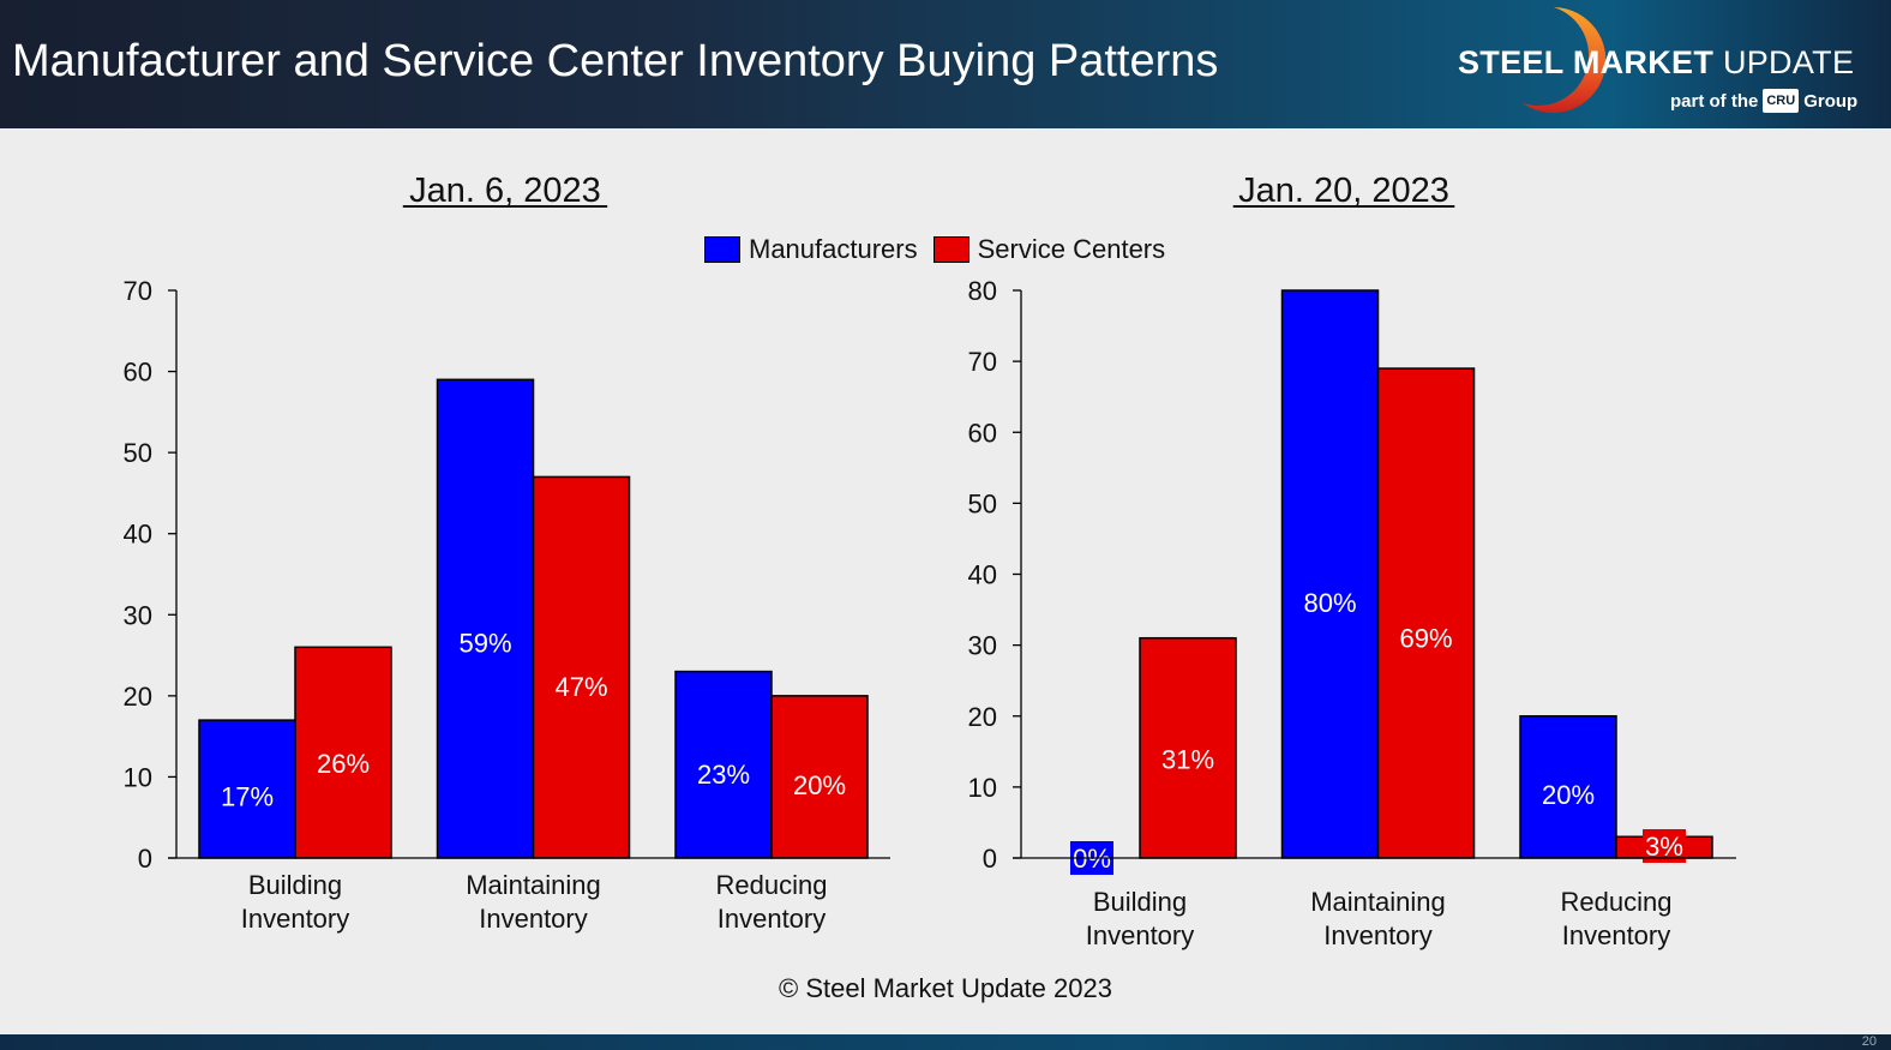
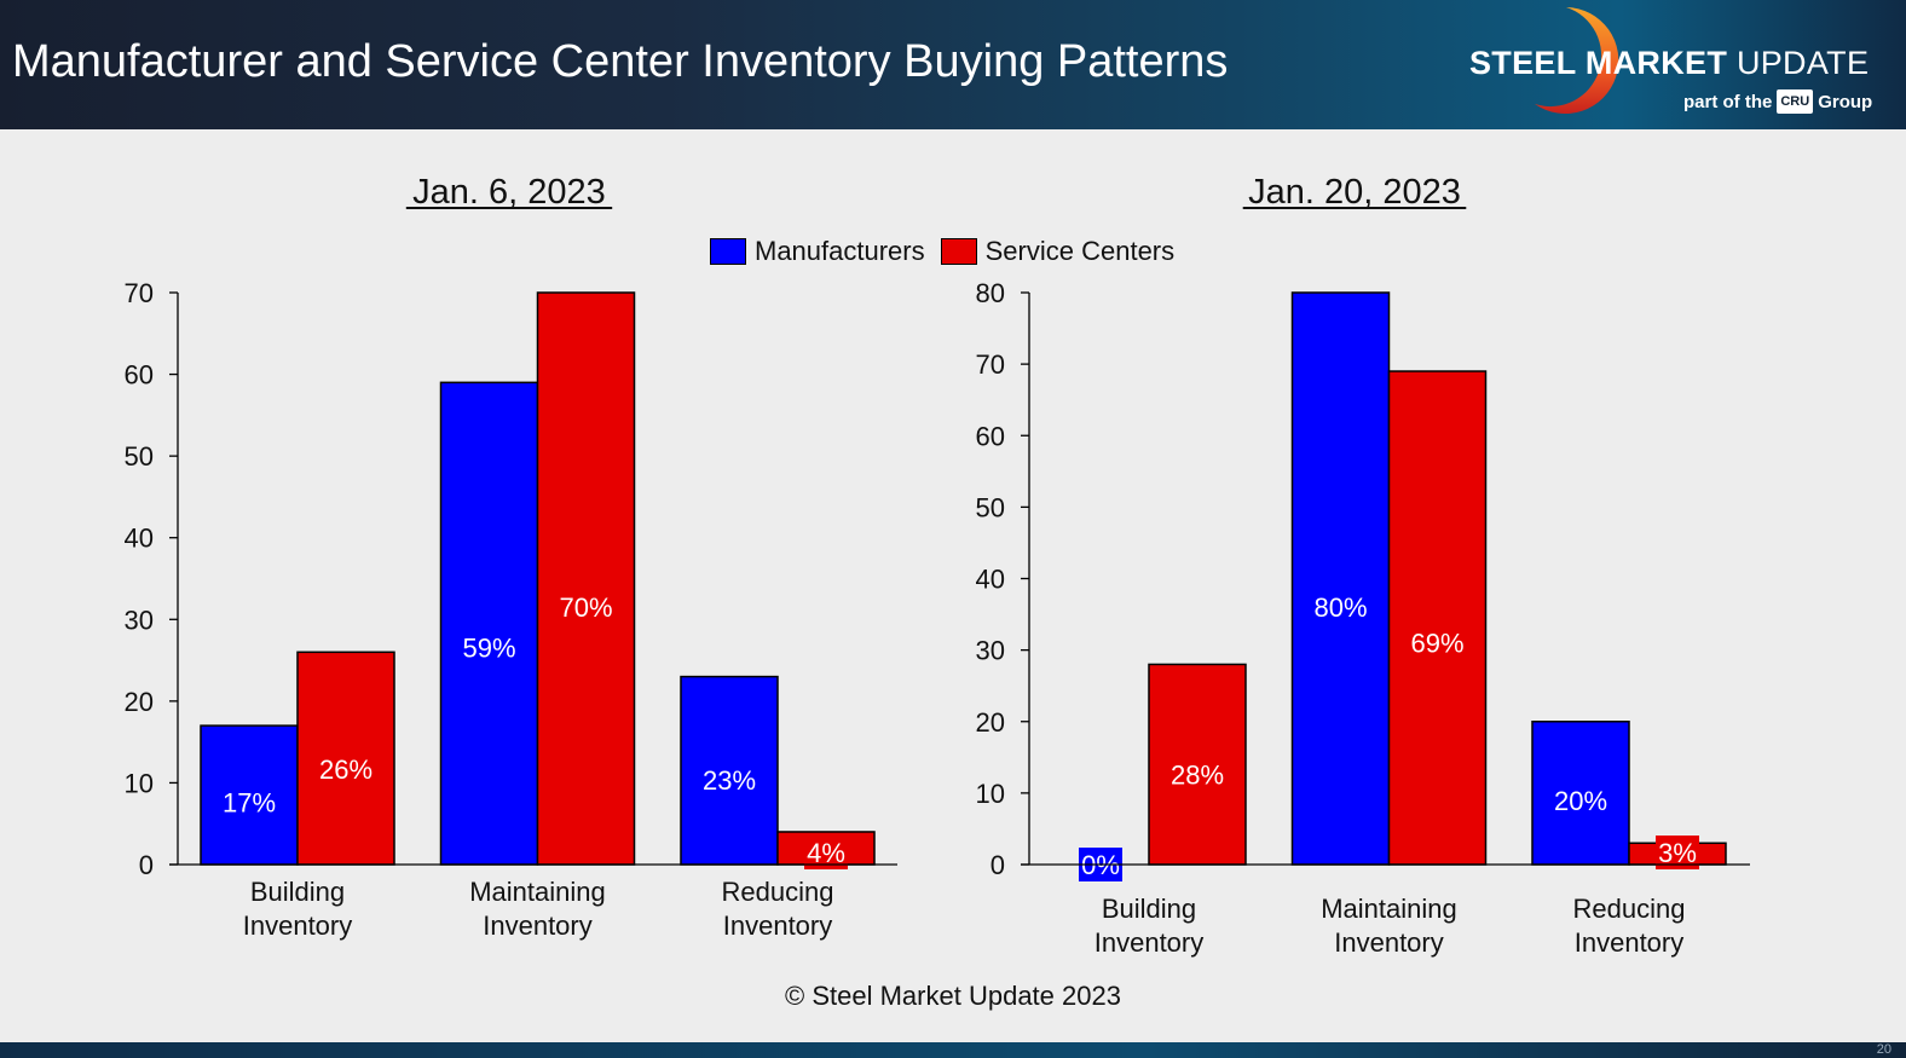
Jan. 6, 2023/Service Centers/Maintaining Inventory: 47% -> 70%
Jan. 6, 2023/Service Centers/Reducing Inventory: 20% -> 4%
Jan. 20, 2023/Service Centers/Building Inventory: 31% -> 28%
